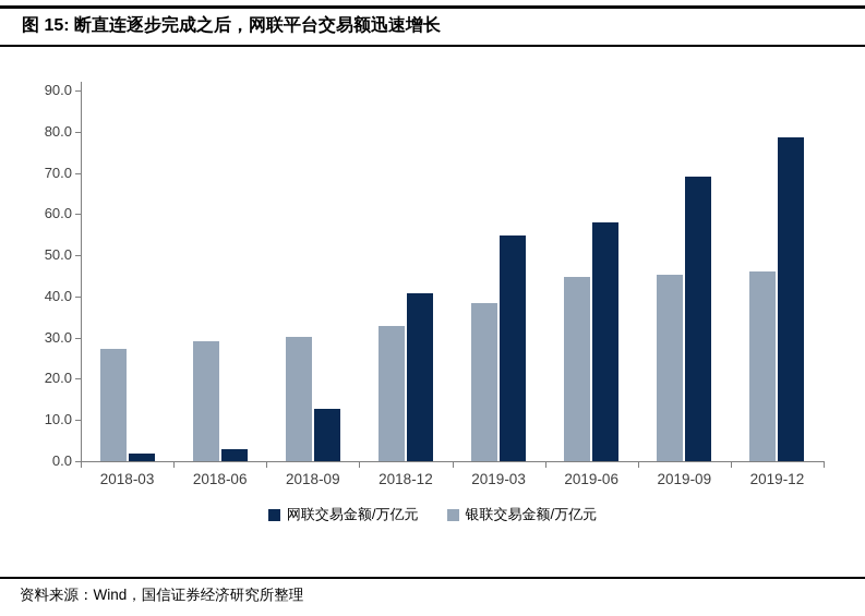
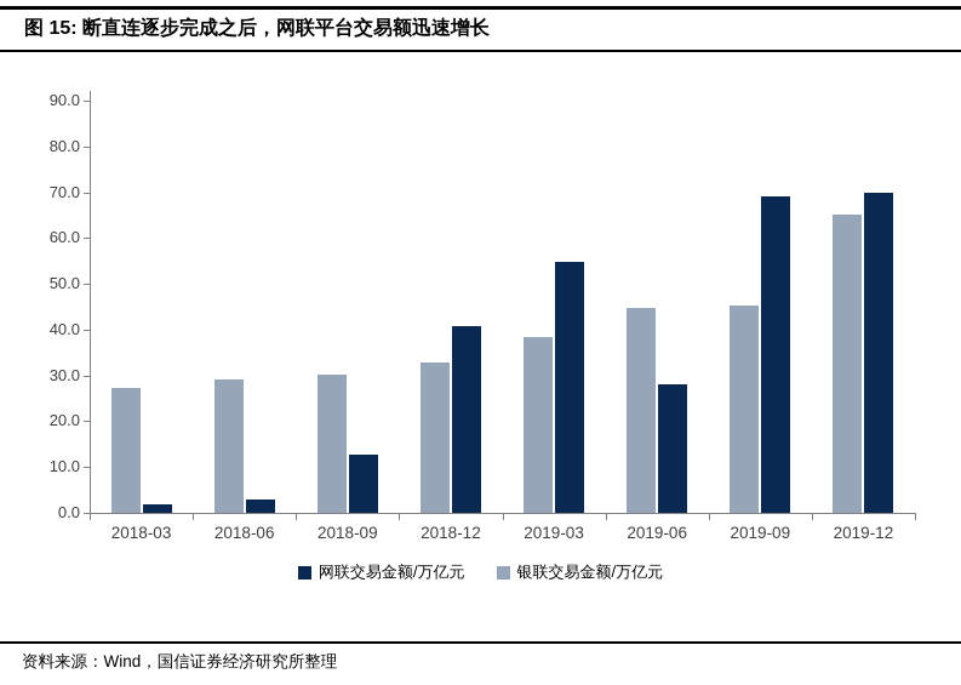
网联交易金额/万亿元/2019-06: 58 -> 28
网联交易金额/万亿元/2019-12: 79 -> 70
银联交易金额/万亿元/2019-12: 46 -> 65
